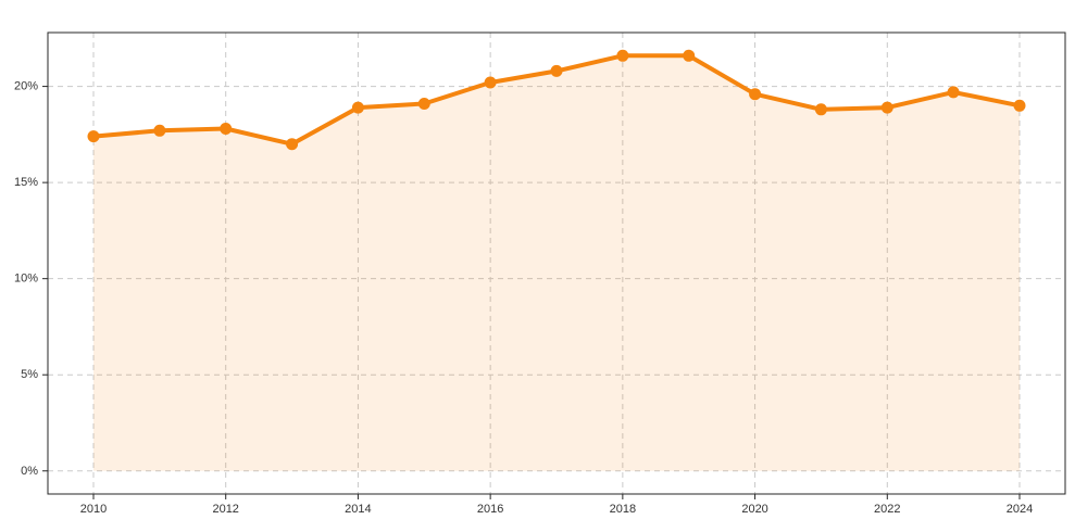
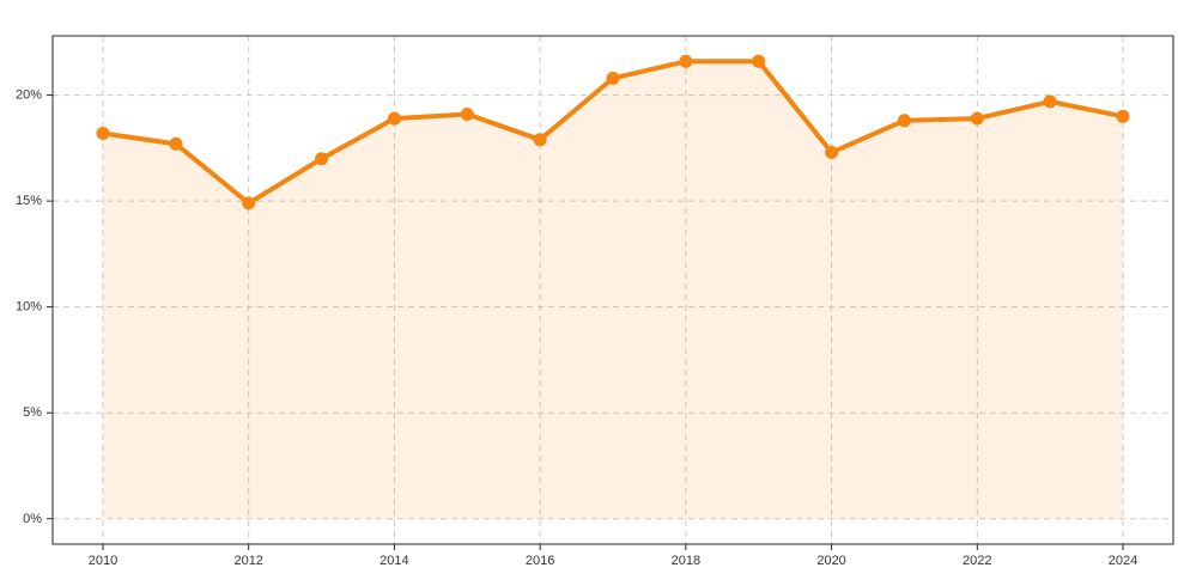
2010: 17.4% -> 18.2%
2012: 17.8% -> 14.9%
2016: 20.2% -> 17.9%
2020: 19.6% -> 17.3%
